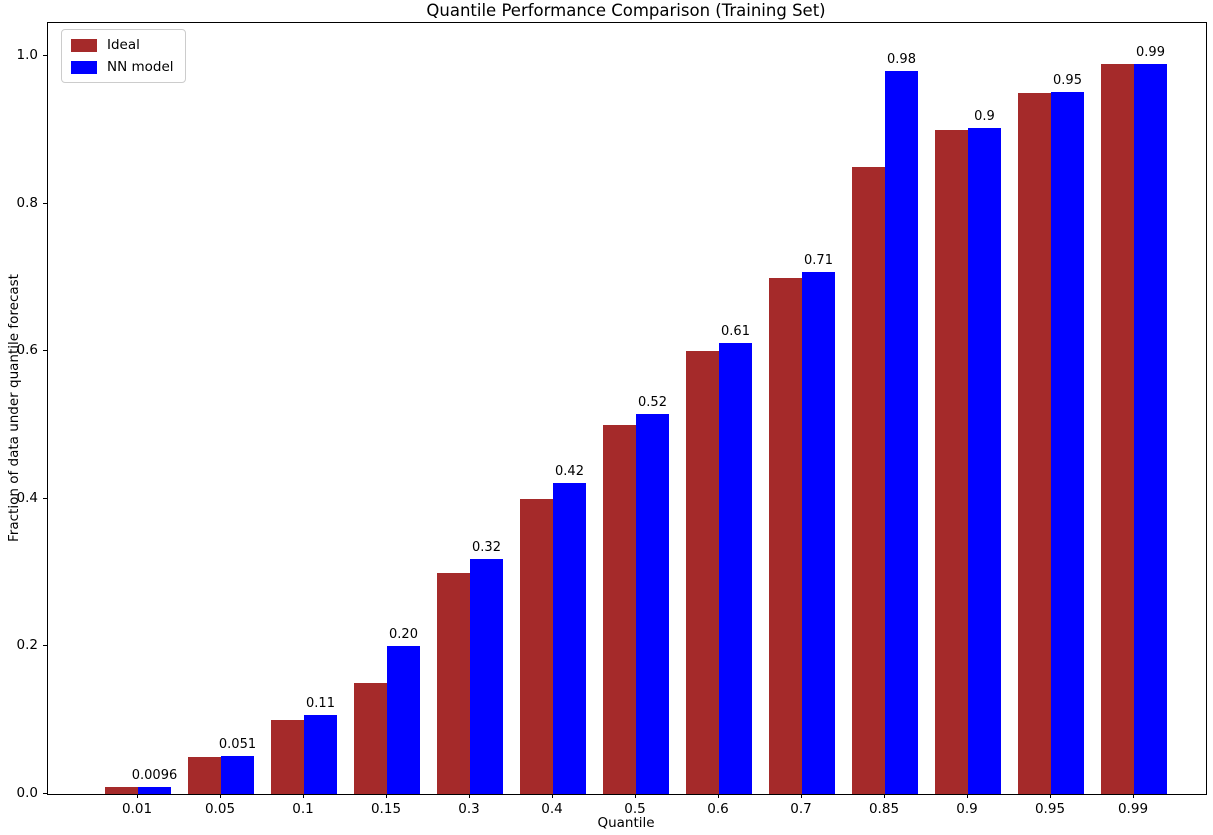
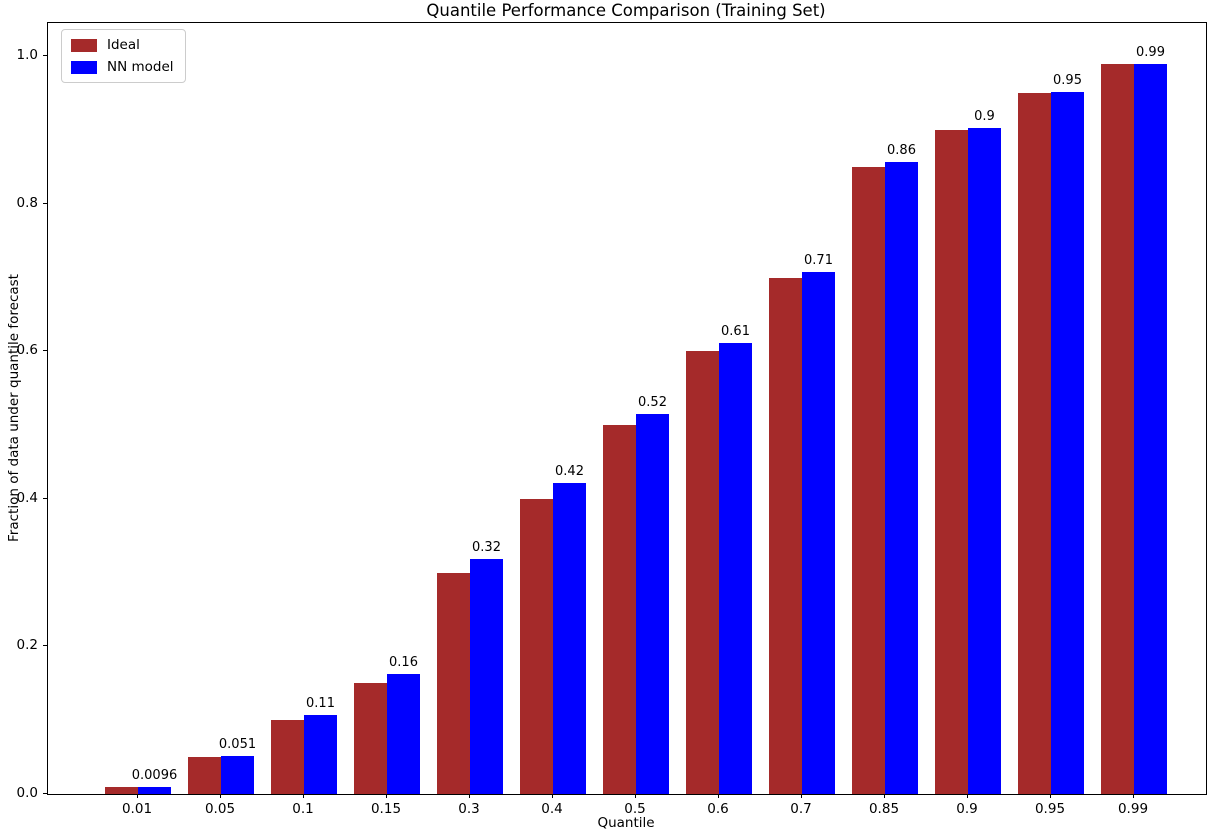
NN model/0.15: 0.20 -> 0.16
NN model/0.85: 0.98 -> 0.86
